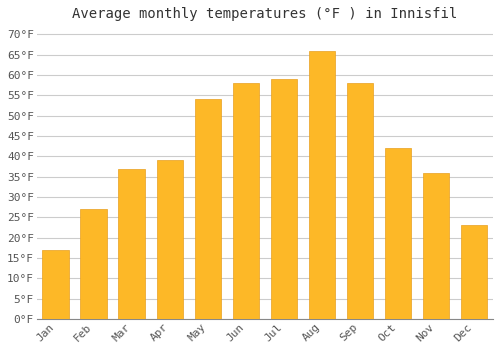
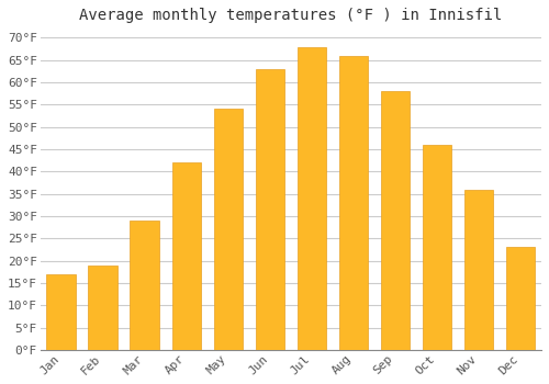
Feb: 27°F -> 19°F
Mar: 37°F -> 29°F
Apr: 39°F -> 42°F
Jun: 58°F -> 63°F
Jul: 59°F -> 68°F
Oct: 42°F -> 46°F
